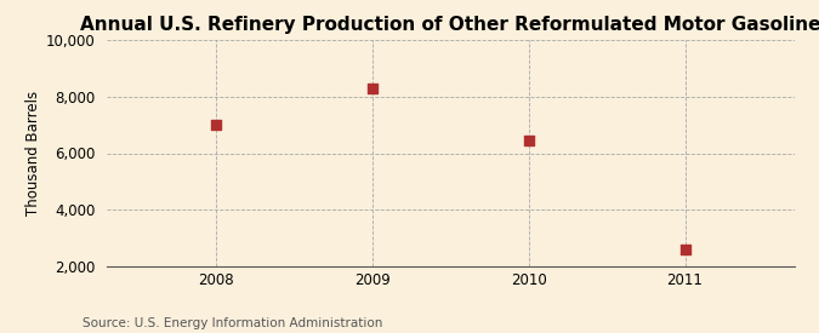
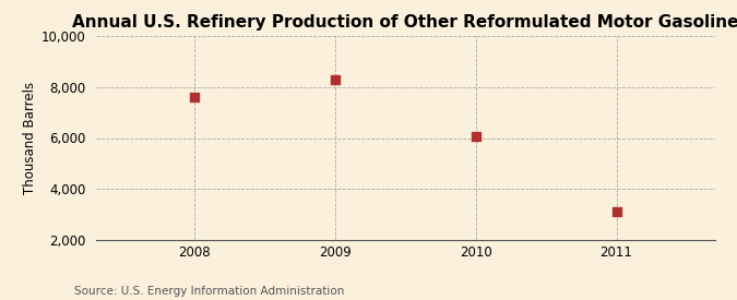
2008: 7,000 -> 7,600
2010: 6,450 -> 6,050
2011: 2,600 -> 3,100
